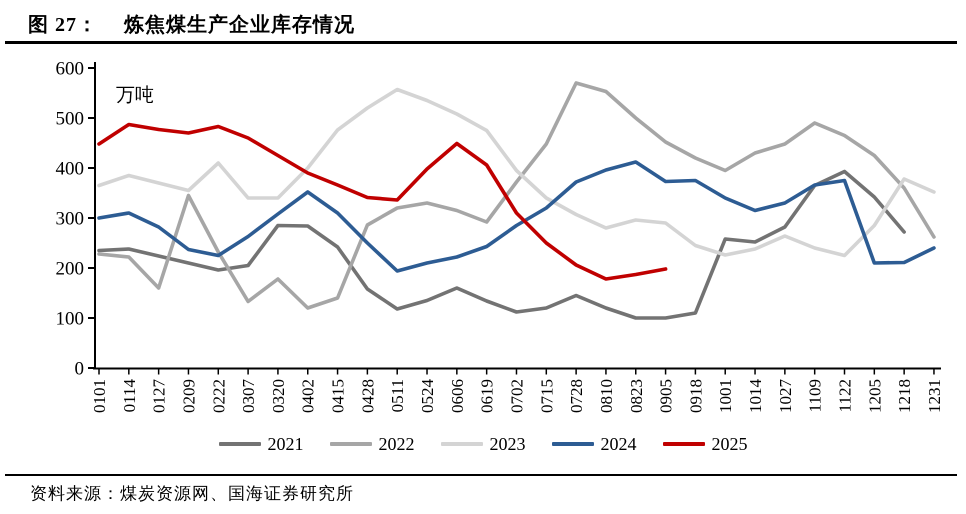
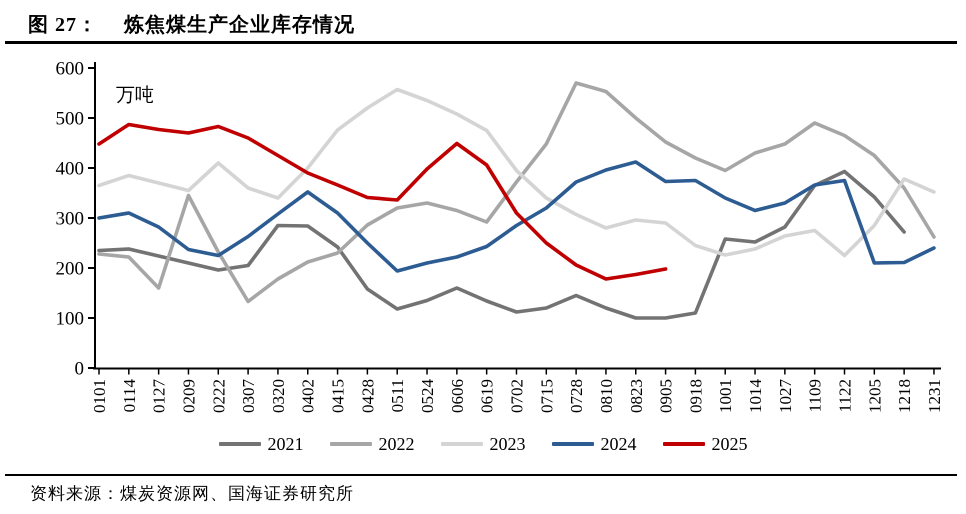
2023/0307: 340 -> 360
2022/0402: 120 -> 210
2022/0415: 140 -> 230
2023/1109: 240 -> 280
